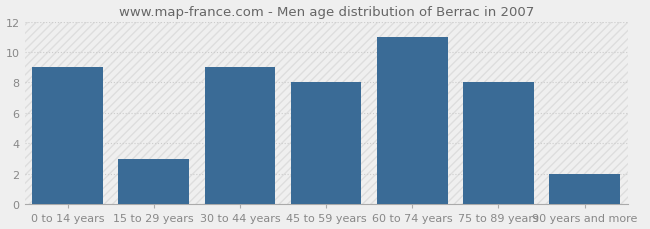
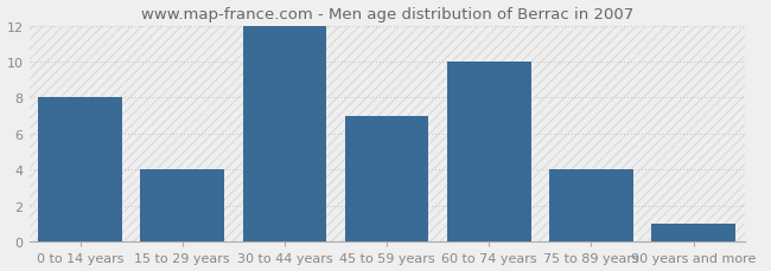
0 to 14 years: 9 -> 8
15 to 29 years: 3 -> 4
30 to 44 years: 9 -> 12
45 to 59 years: 8 -> 7
60 to 74 years: 11 -> 10
75 to 89 years: 8 -> 4
90 years and more: 2 -> 1
